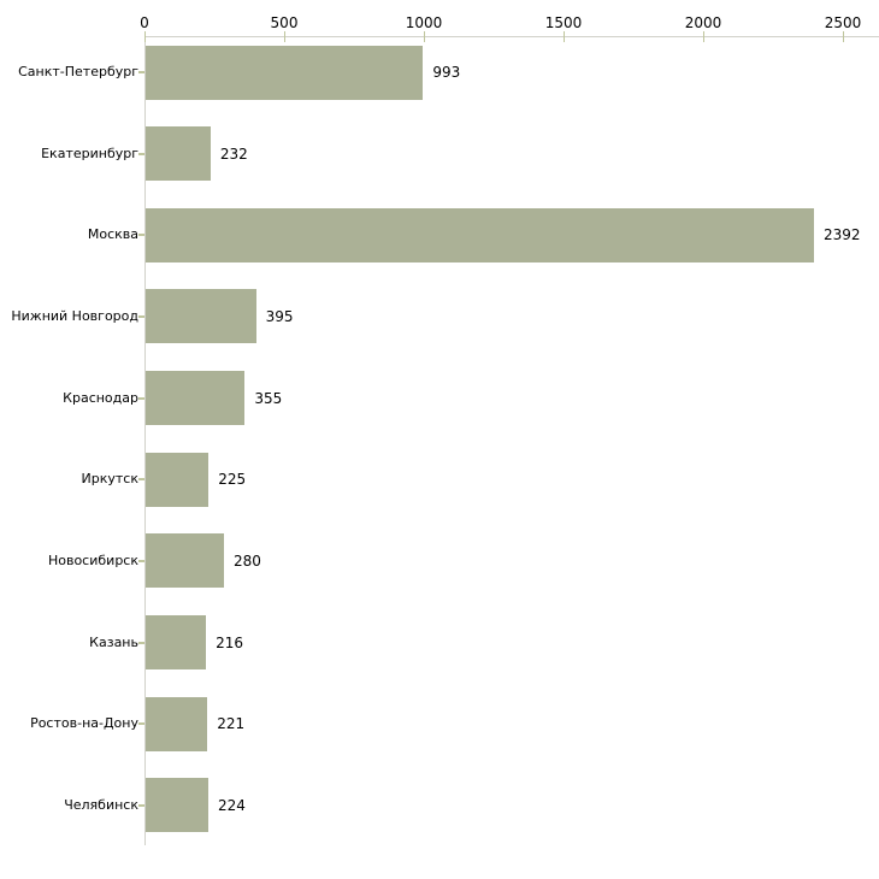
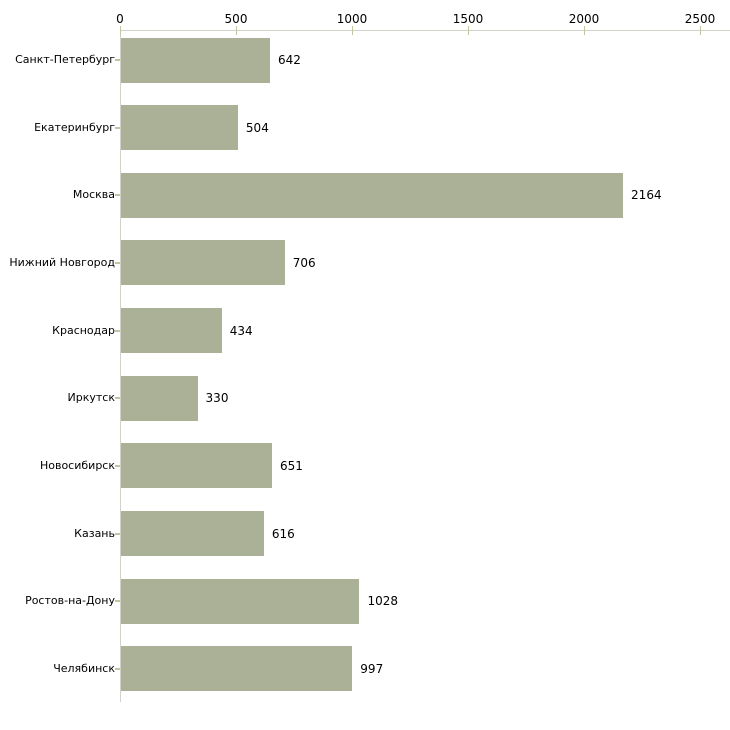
Санкт-Петербург: 993 -> 642
Екатеринбург: 232 -> 504
Москва: 2392 -> 2164
Нижний Новгород: 395 -> 706
Краснодар: 355 -> 434
Иркутск: 225 -> 330
Новосибирск: 280 -> 651
Казань: 216 -> 616
Ростов-на-Дону: 221 -> 1028
Челябинск: 224 -> 997
